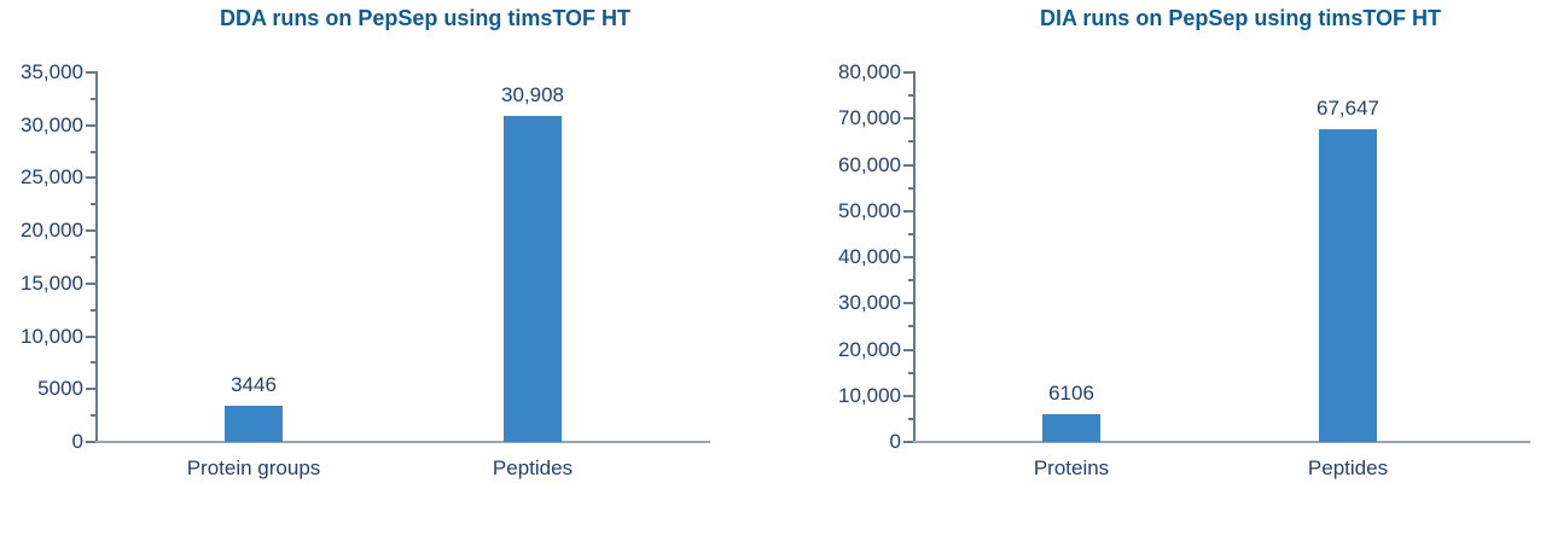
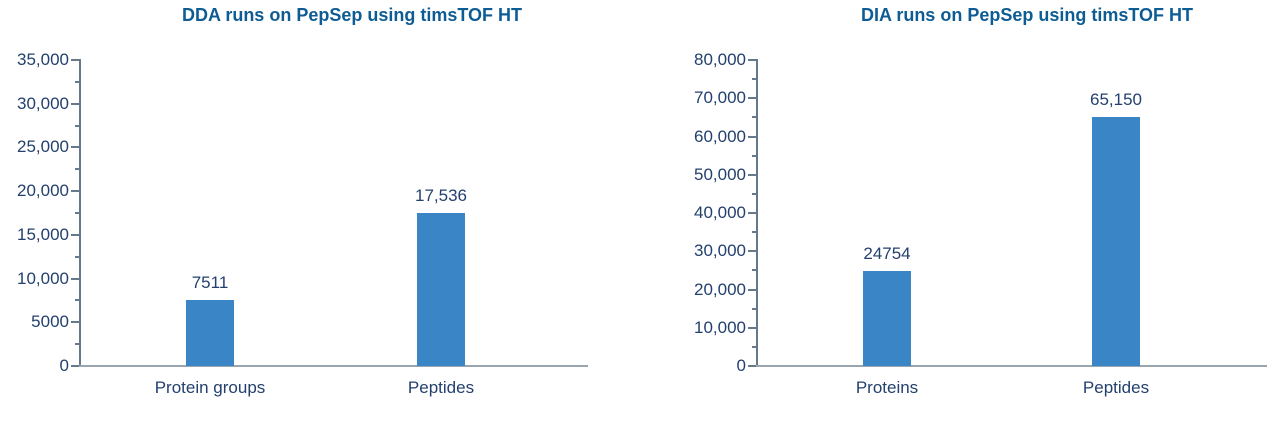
DDA runs on PepSep using timsTOF HT/Protein groups: 3446 -> 7511
DDA runs on PepSep using timsTOF HT/Peptides: 30,908 -> 17,536
DIA runs on PepSep using timsTOF HT/Proteins: 6106 -> 24754
DIA runs on PepSep using timsTOF HT/Peptides: 67,647 -> 65,150
